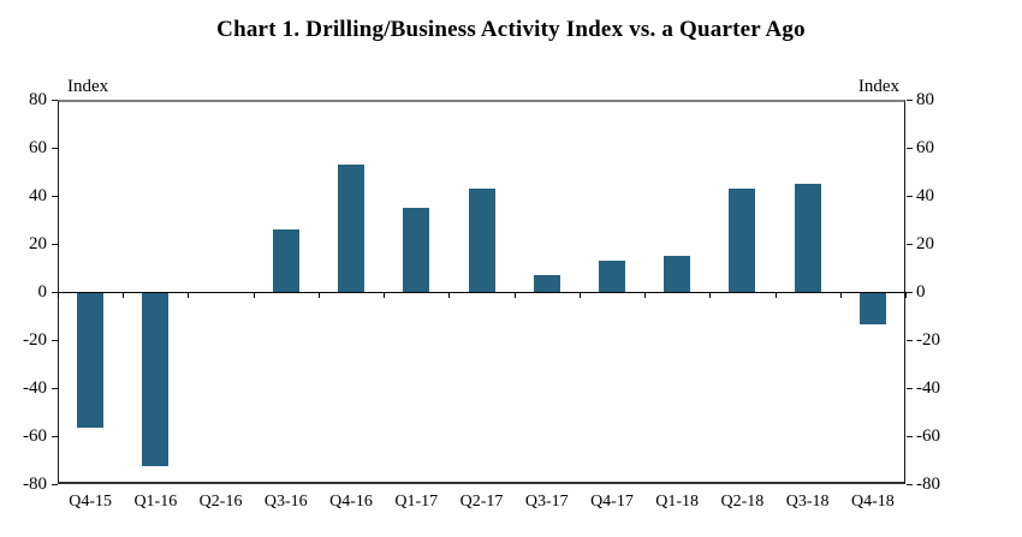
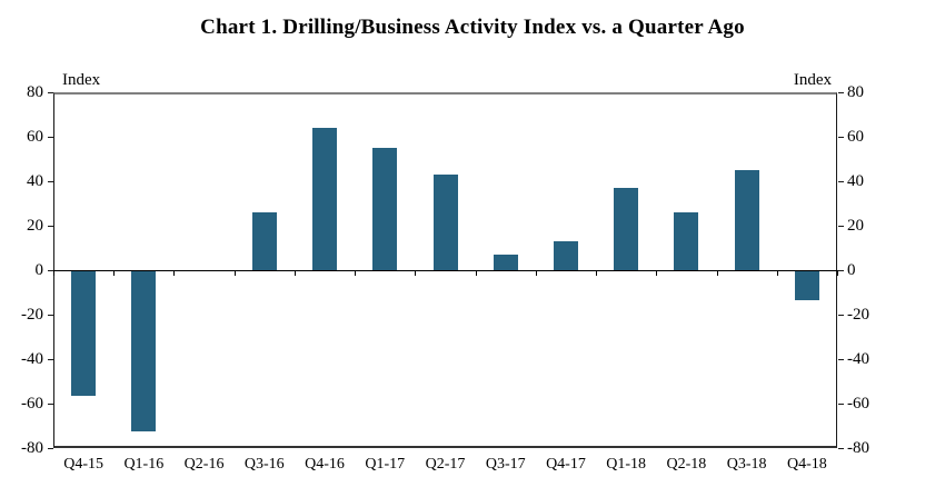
Q4-16: 53 -> 64
Q1-17: 35 -> 55
Q1-18: 15 -> 37
Q2-18: 43 -> 26
